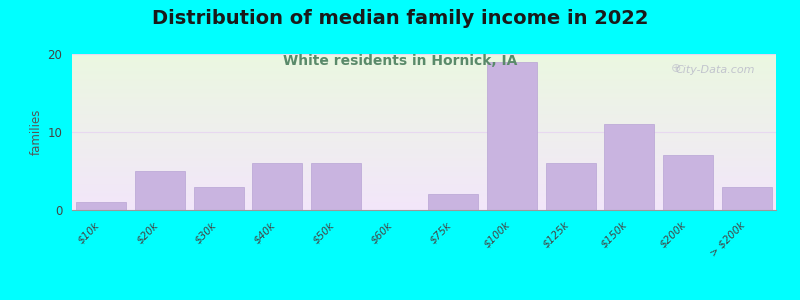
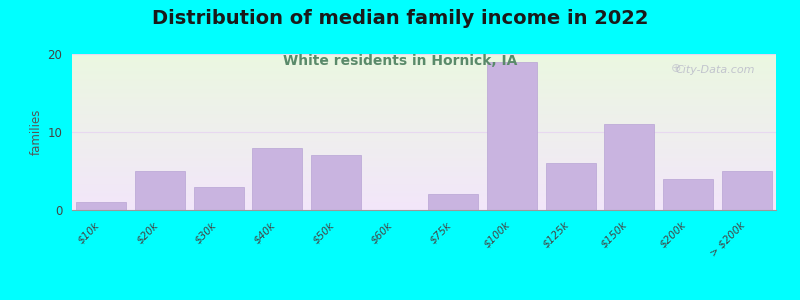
$40k: 6 -> 8
$50k: 6 -> 7
$200k: 7 -> 4
> $200k: 3 -> 5
